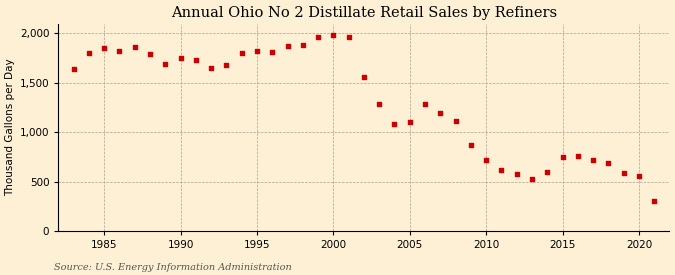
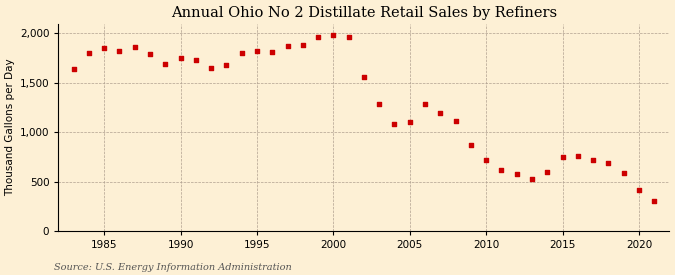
2020: 560 -> 420
